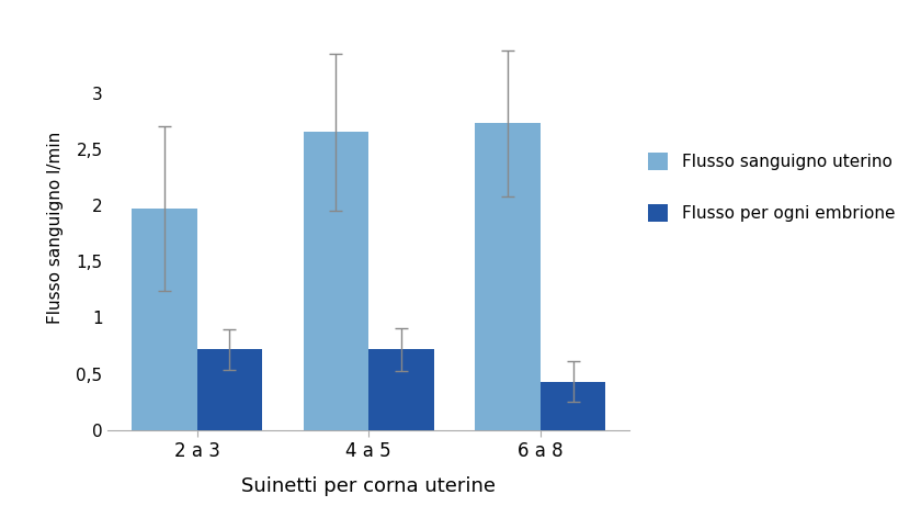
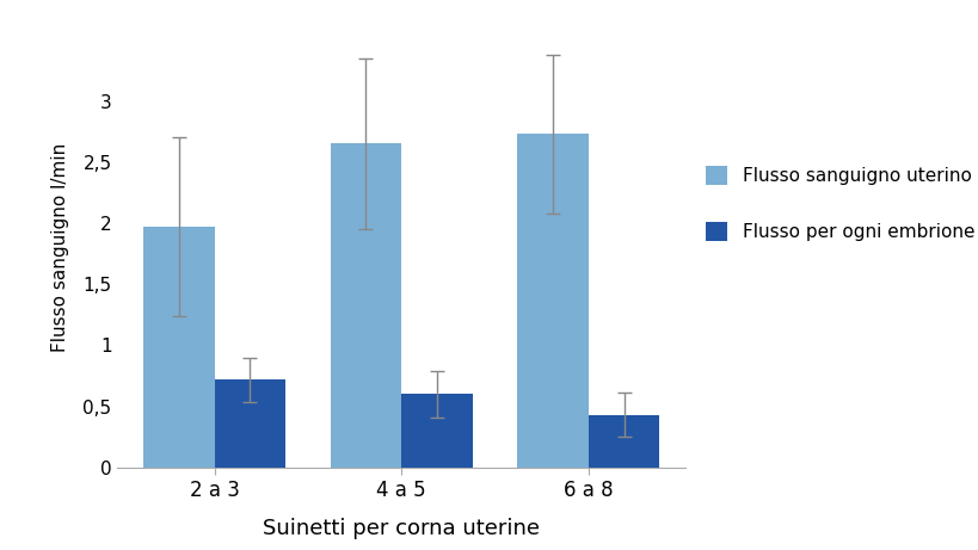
Flusso per ogni embrione/4 a 5: 0,72 -> 0,60
